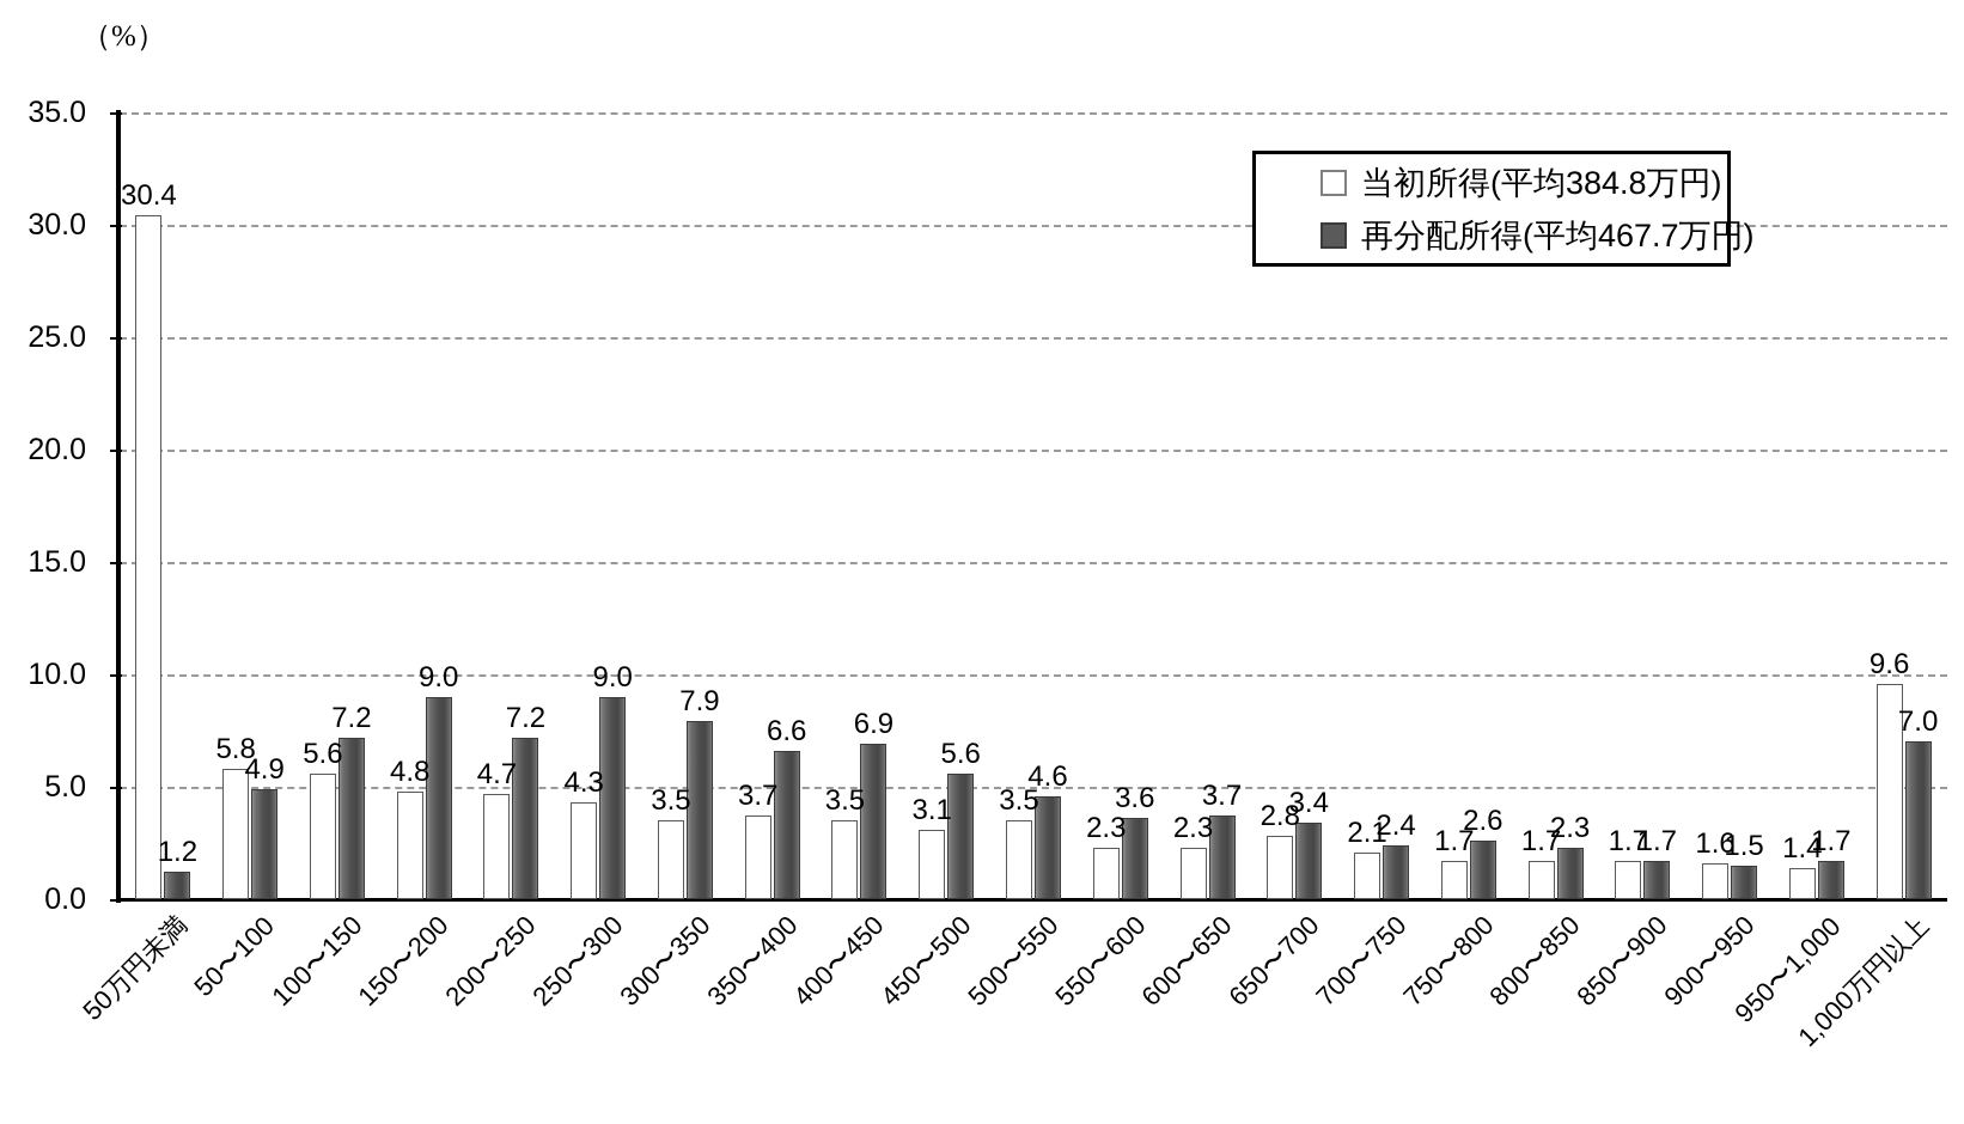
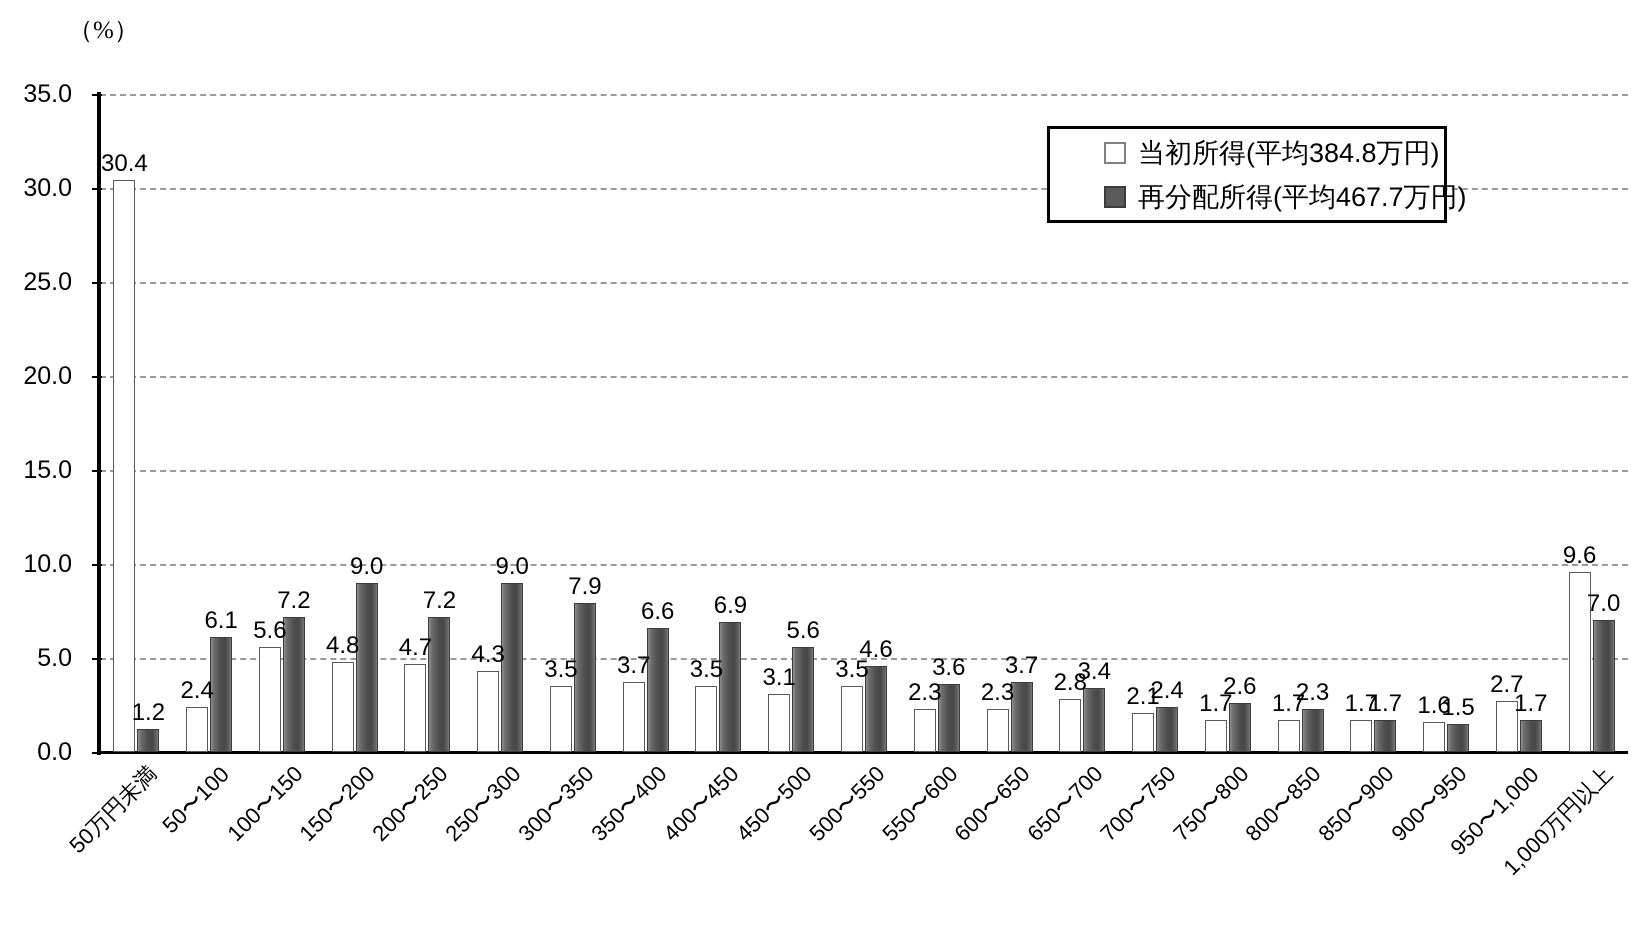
当初所得(平均384.8万円)/50〜100: 5.8 -> 2.4
再分配所得(平均467.7万円)/50〜100: 4.9 -> 6.1
当初所得(平均384.8万円)/950〜1,000: 1.4 -> 2.7
